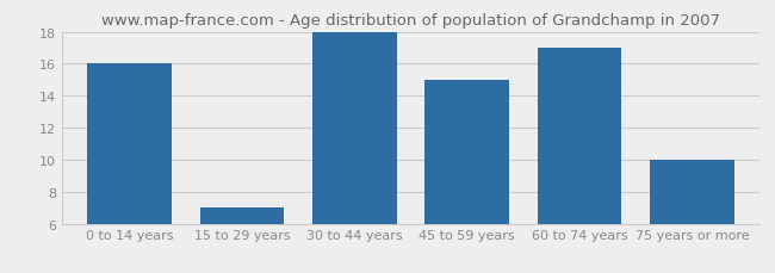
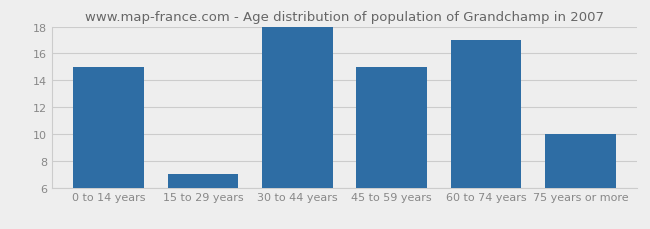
0 to 14 years: 16 -> 15
